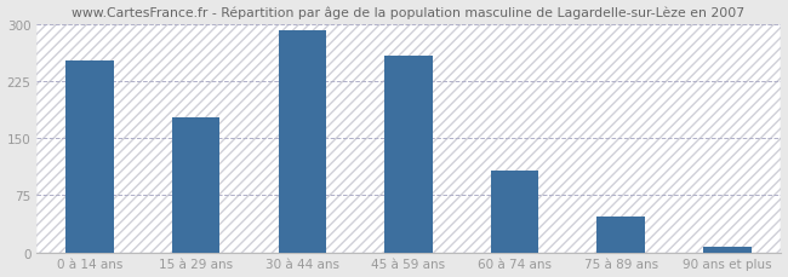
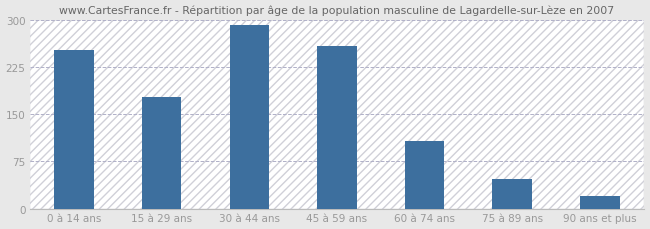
90 ans et plus: 8 -> 20
